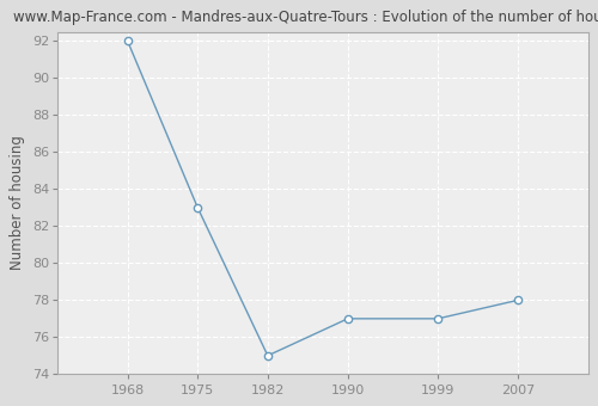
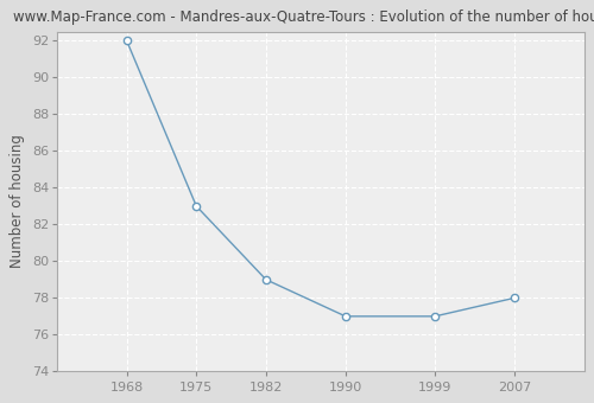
1982: 75 -> 79
